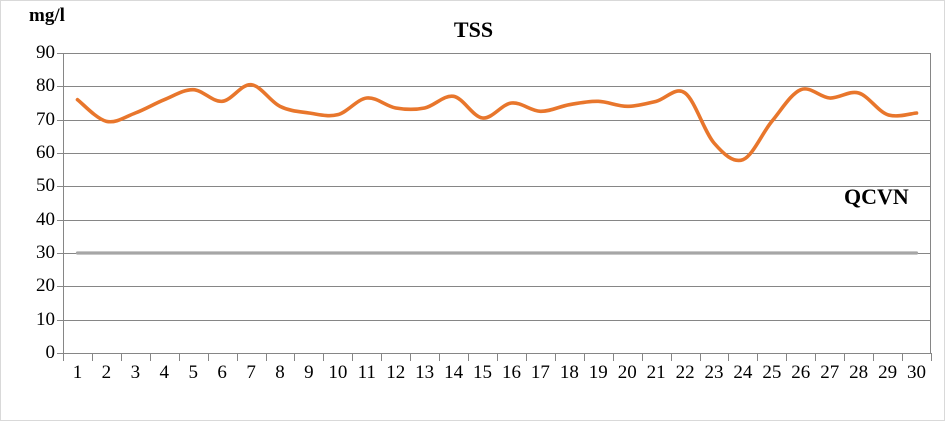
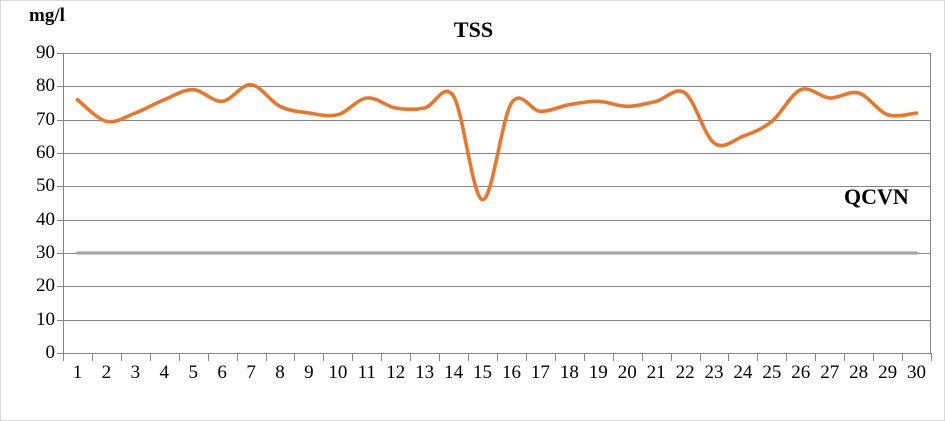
TSS/15: 70 -> 46
TSS/24: 58 -> 65
